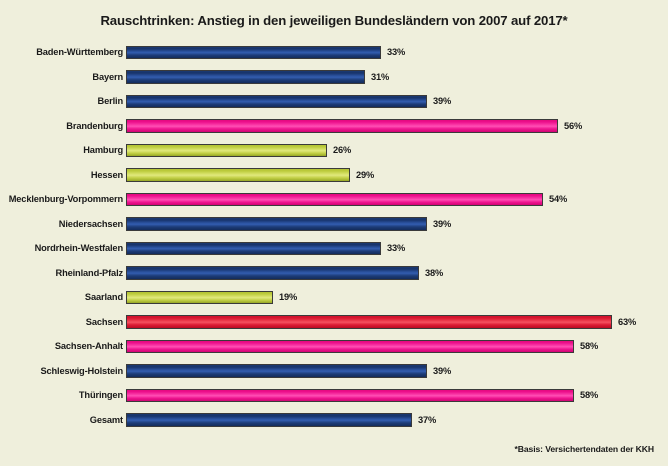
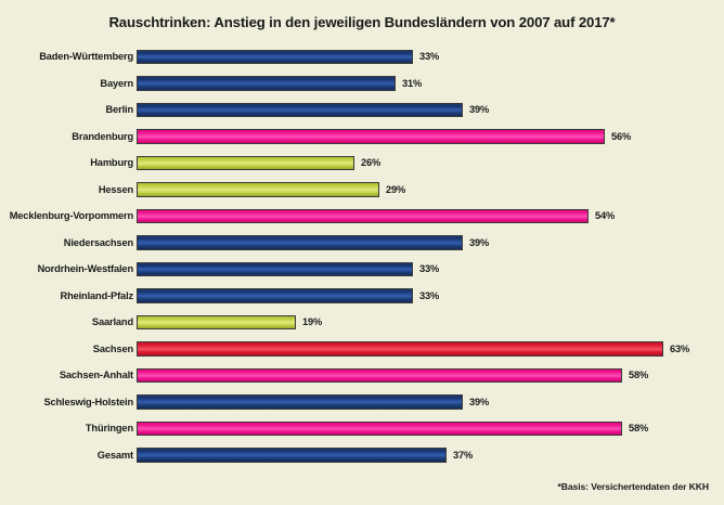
Rheinland-Pfalz: 38% -> 33%
